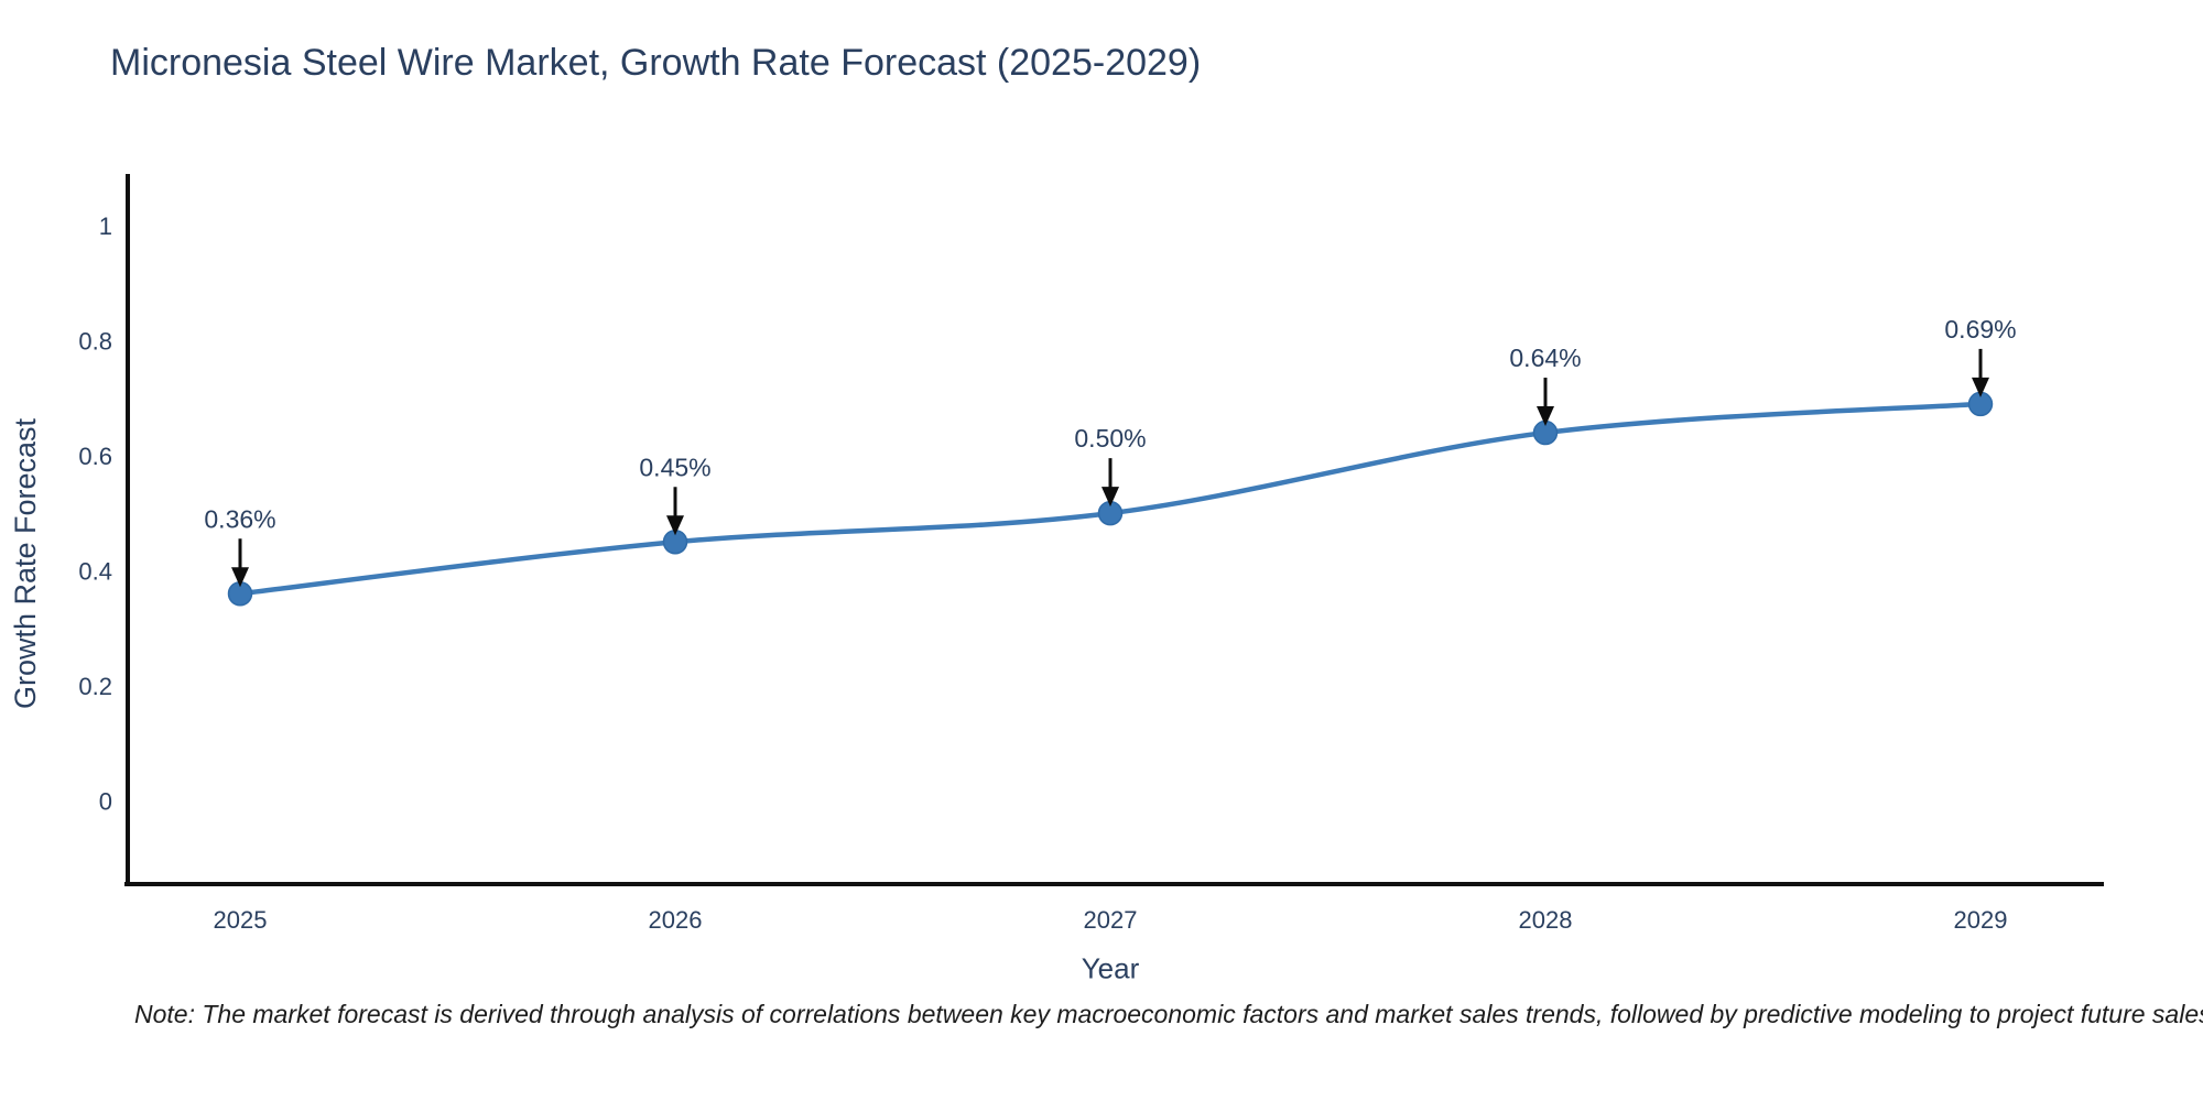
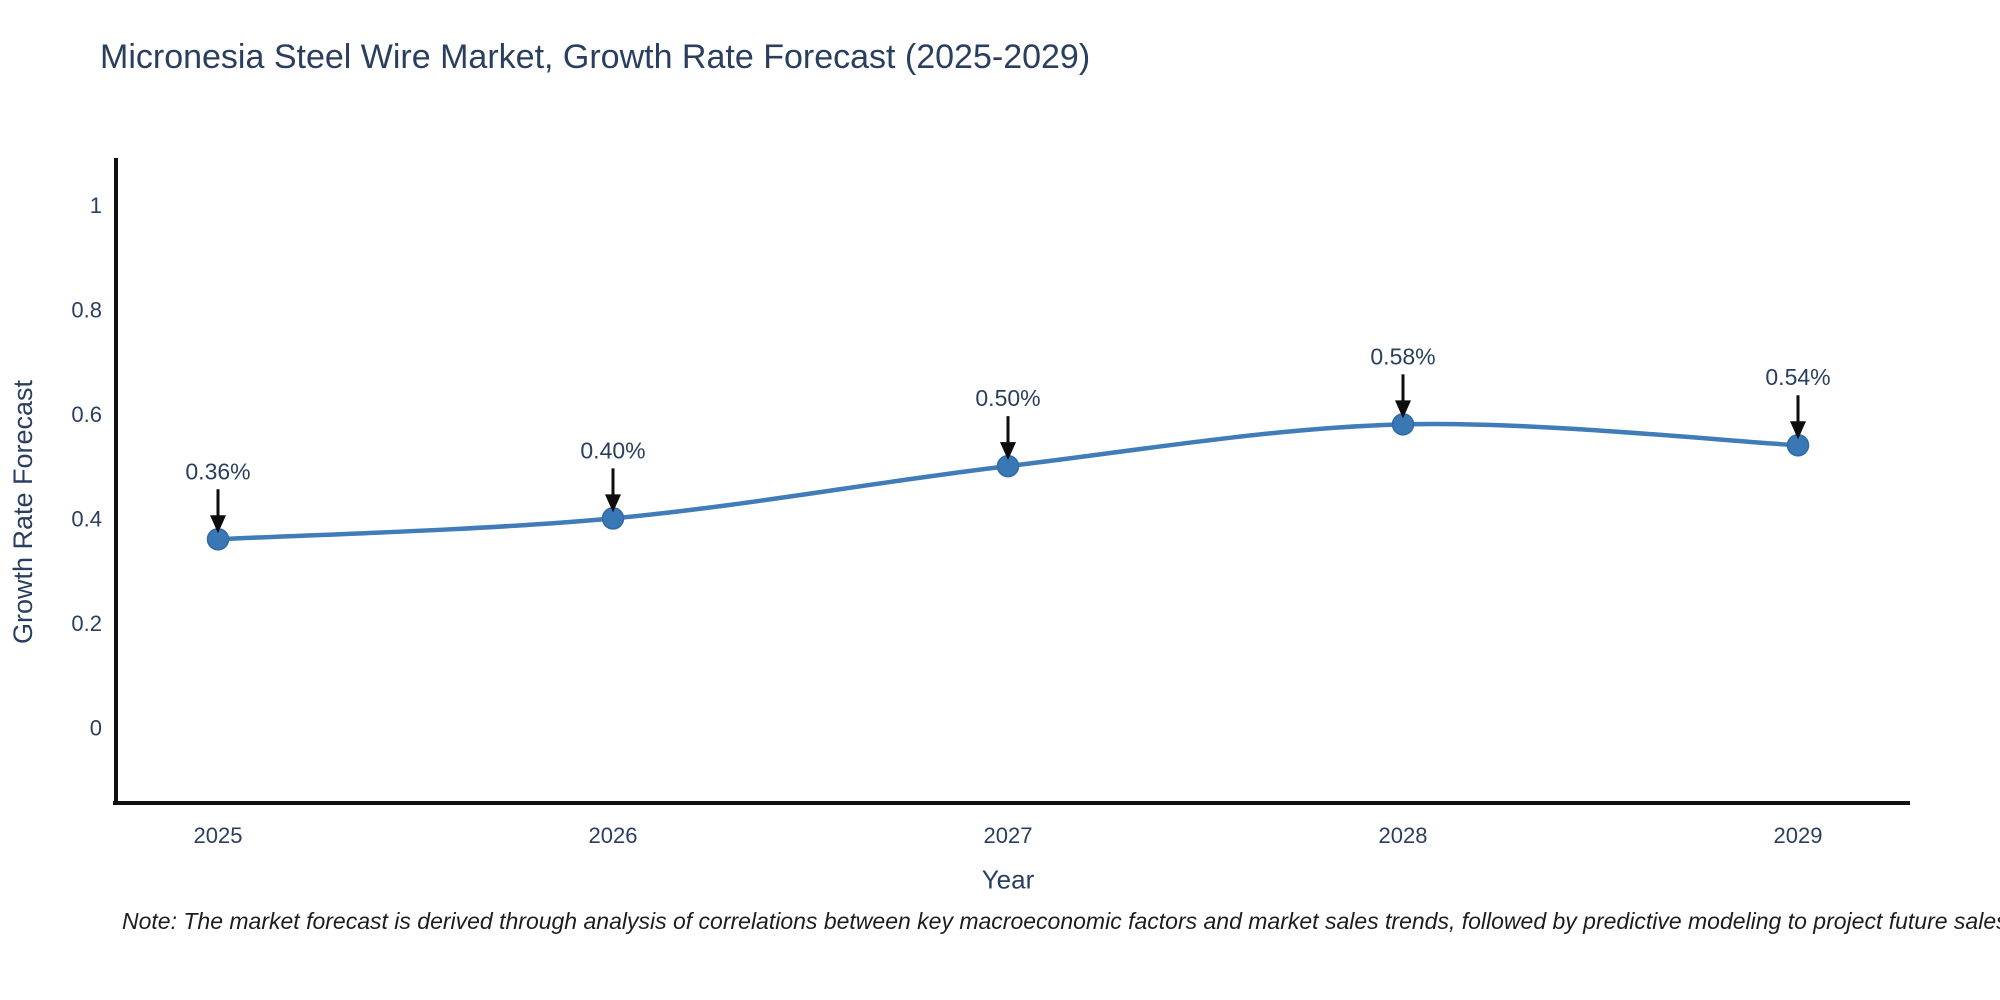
2026: 0.45% -> 0.40%
2028: 0.64% -> 0.58%
2029: 0.69% -> 0.54%
